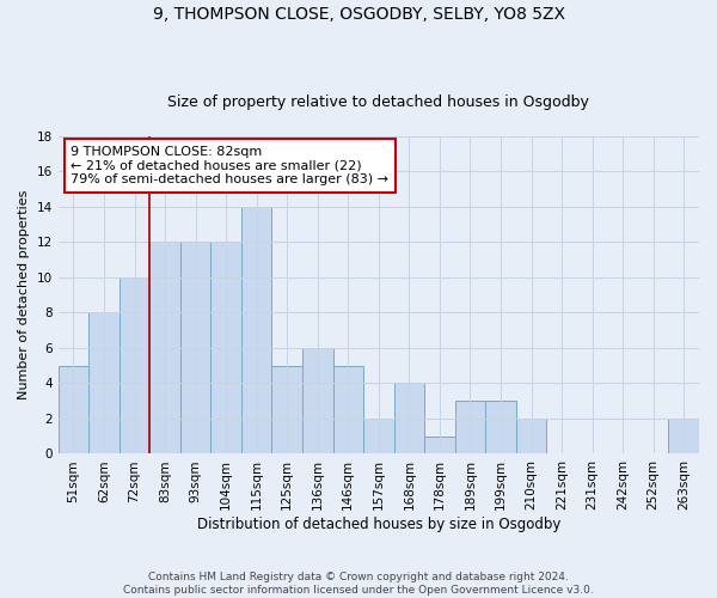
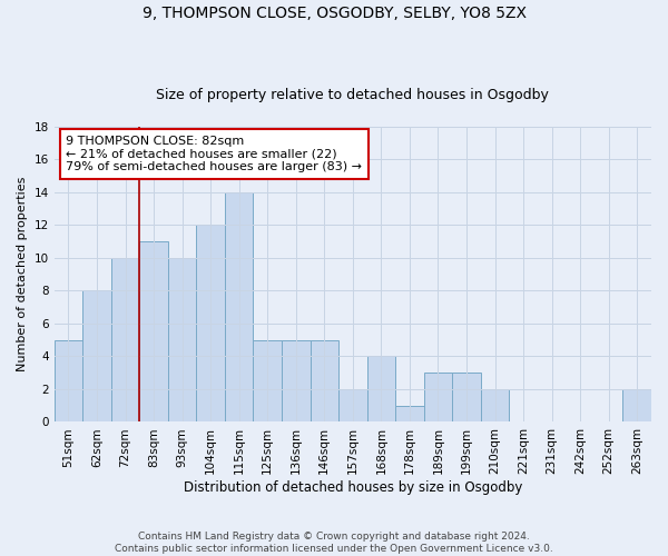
83sqm: 12 -> 11
93sqm: 12 -> 10
136sqm: 6 -> 5
